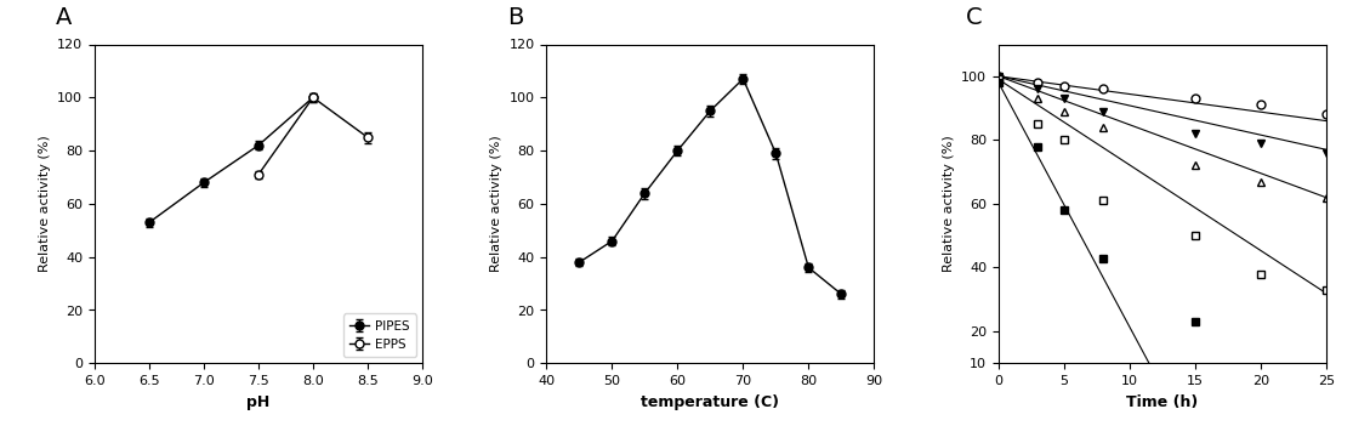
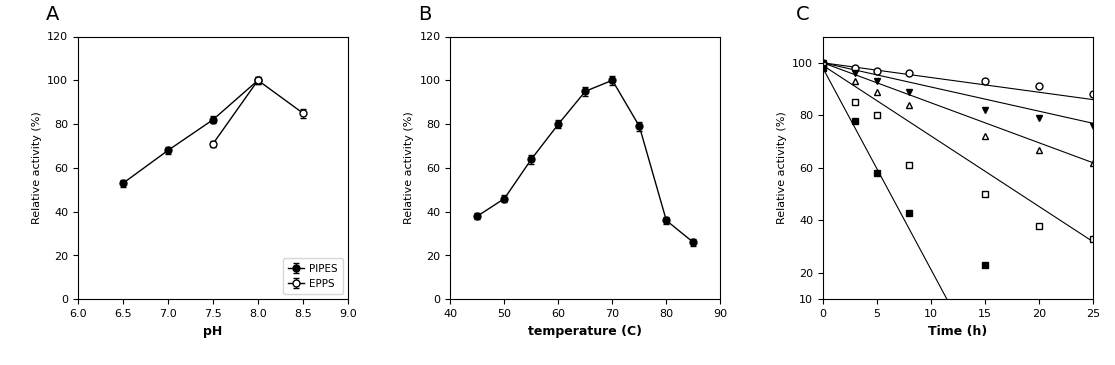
70: 107 -> 100
